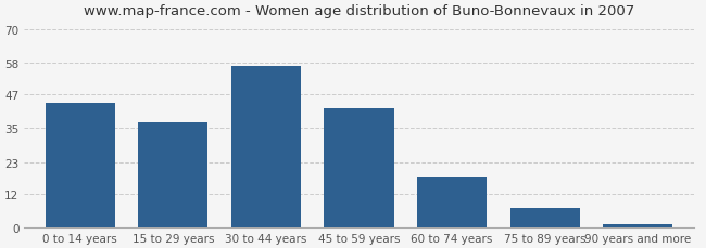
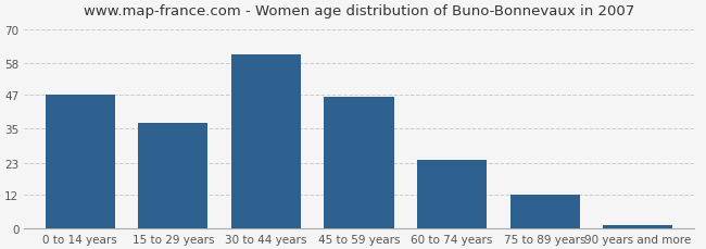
0 to 14 years: 44 -> 47
30 to 44 years: 57 -> 61
45 to 59 years: 42 -> 46
60 to 74 years: 18 -> 24
75 to 89 years: 7 -> 12
